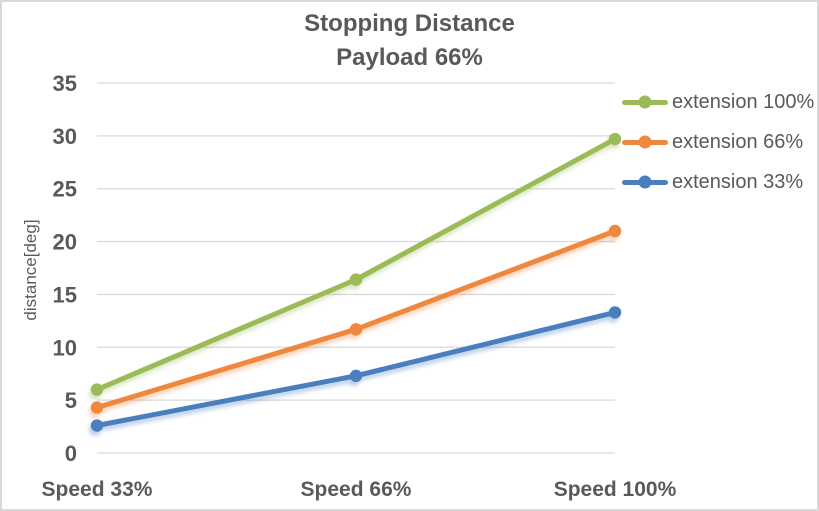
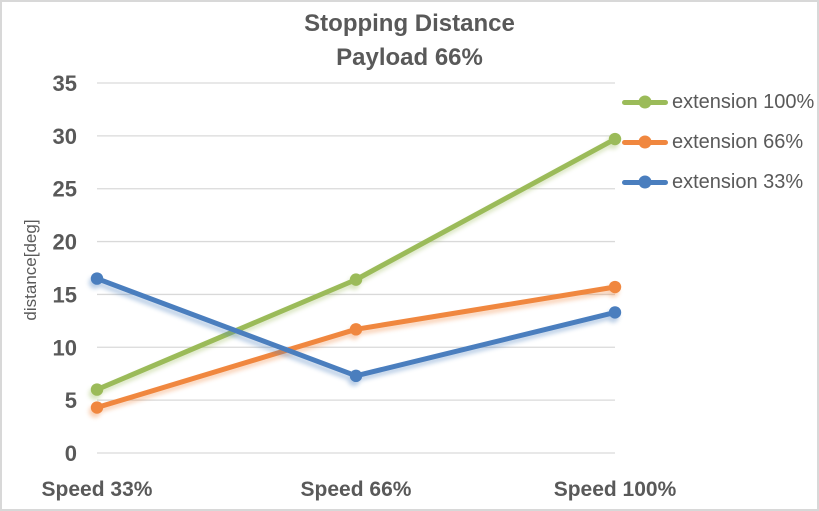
extension 33%/Speed 33%: 2.6 -> 16.5
extension 66%/Speed 100%: 21.0 -> 15.7
